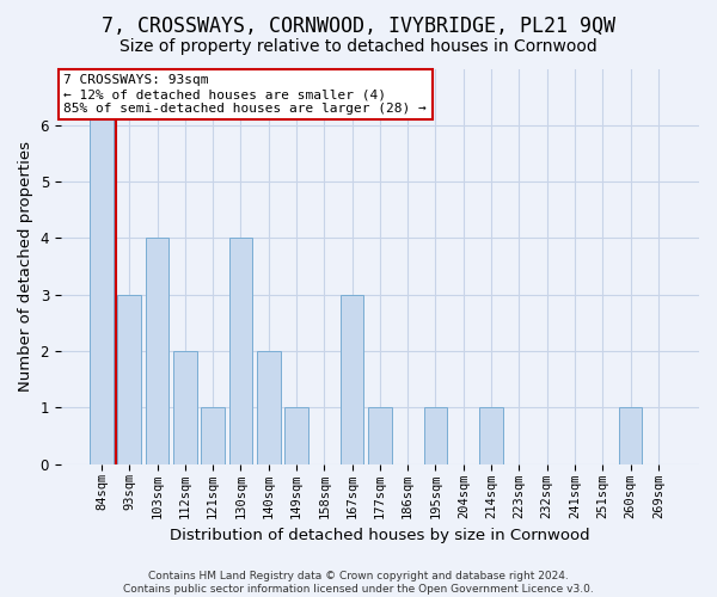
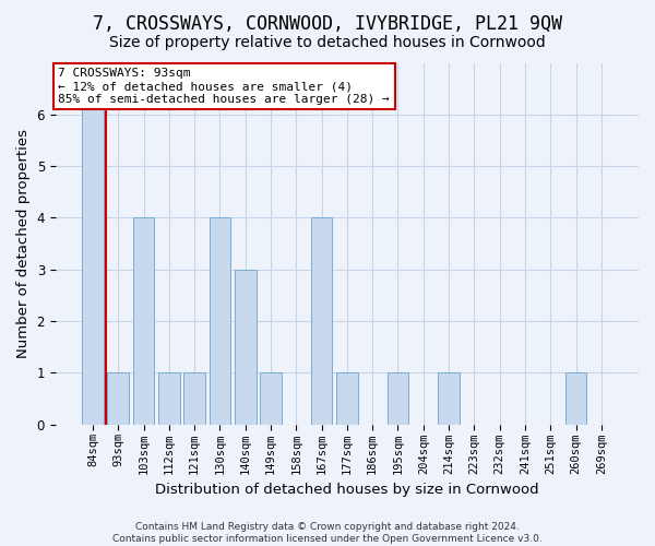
93sqm: 3 -> 1
112sqm: 2 -> 1
140sqm: 2 -> 3
167sqm: 3 -> 4
